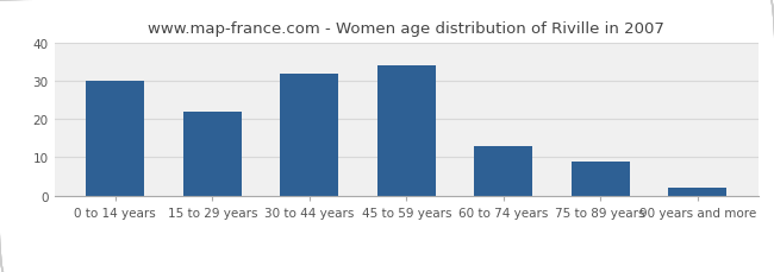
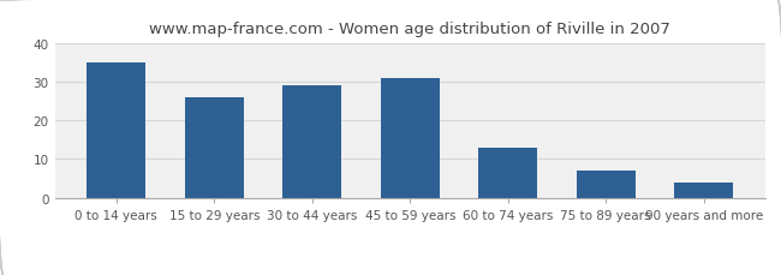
0 to 14 years: 30 -> 35
15 to 29 years: 22 -> 26
30 to 44 years: 32 -> 29
45 to 59 years: 34 -> 31
75 to 89 years: 9 -> 7
90 years and more: 2 -> 4
